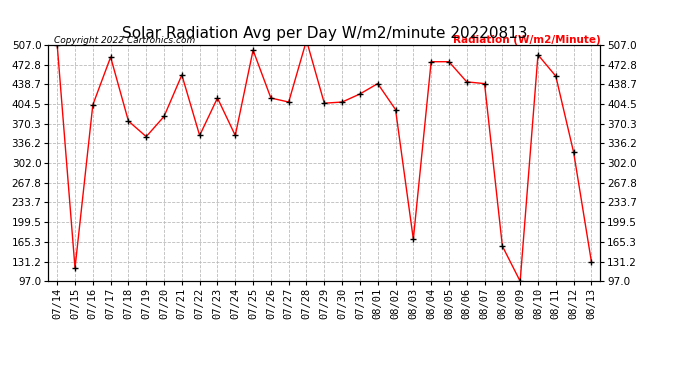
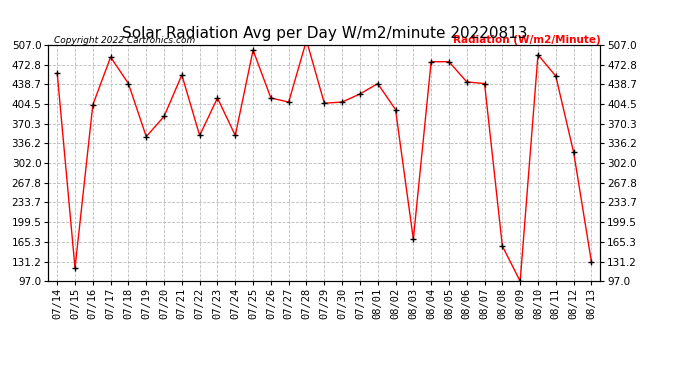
07/14: 507 -> 458
07/18: 375 -> 440
